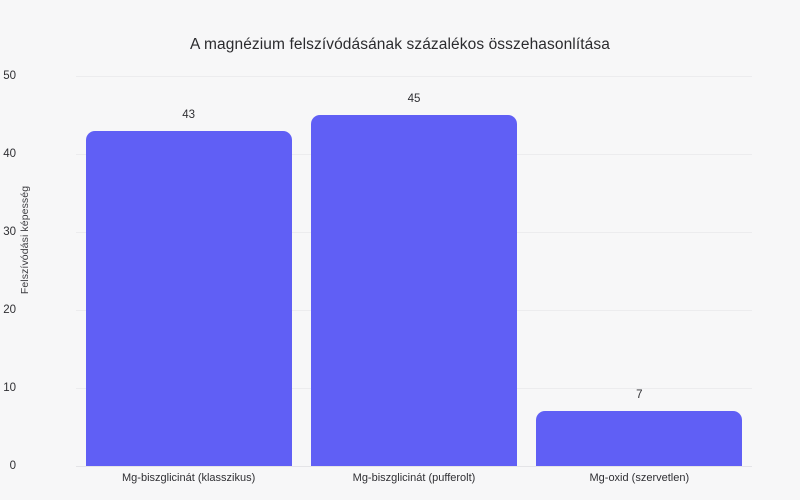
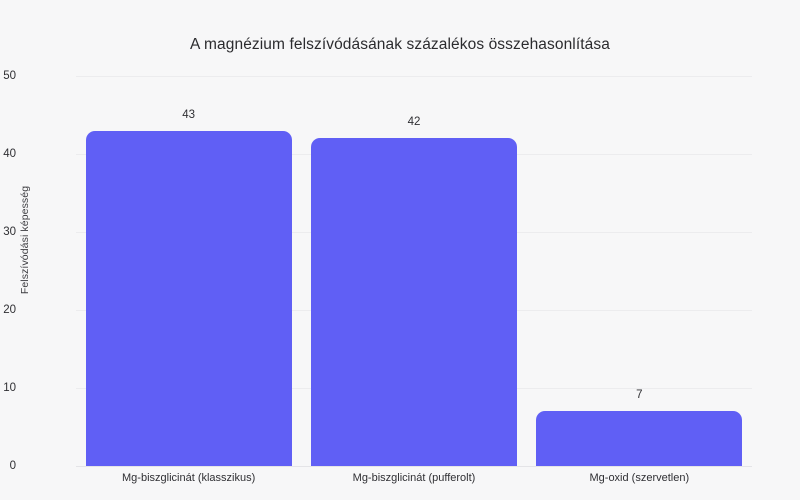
Mg-biszglicinát (pufferolt): 45 -> 42
